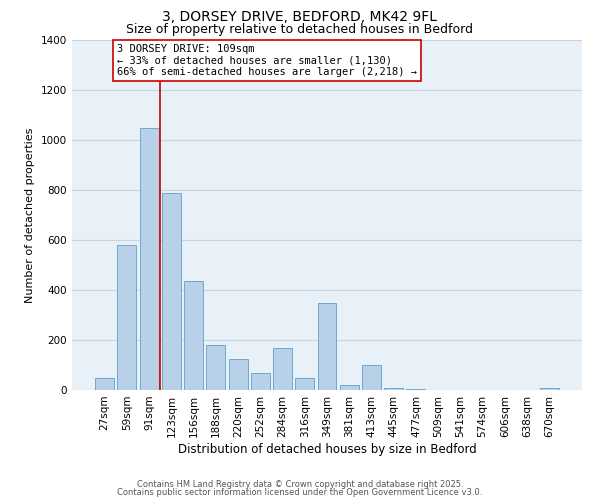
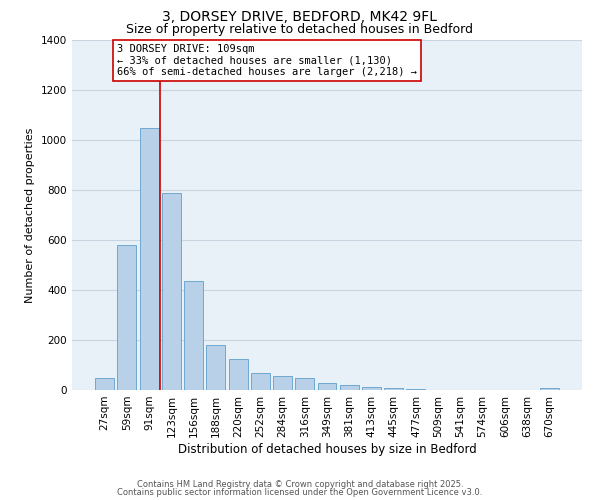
284sqm: 170 -> 55
349sqm: 350 -> 30
413sqm: 100 -> 12
